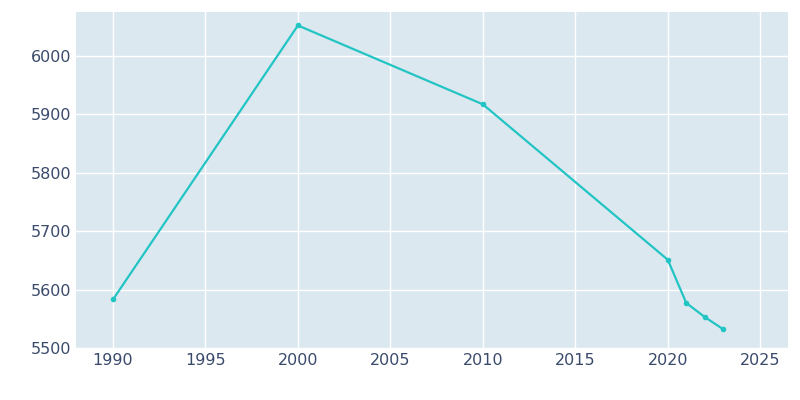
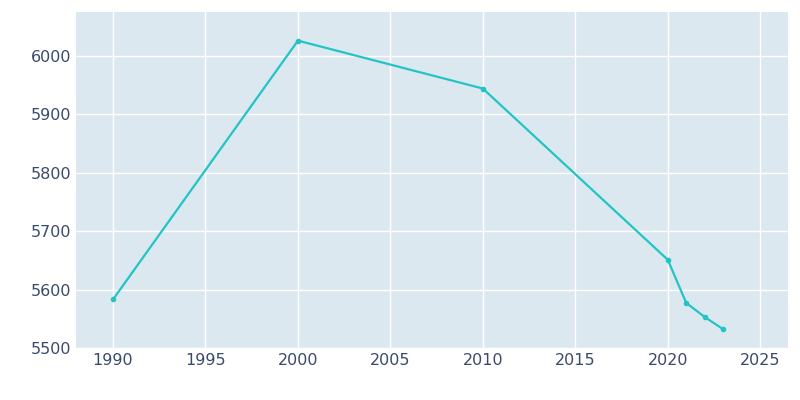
2000: 6052 -> 6026
2010: 5917 -> 5944
